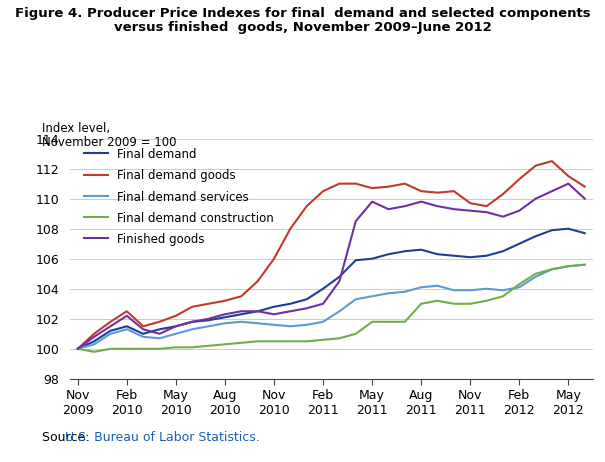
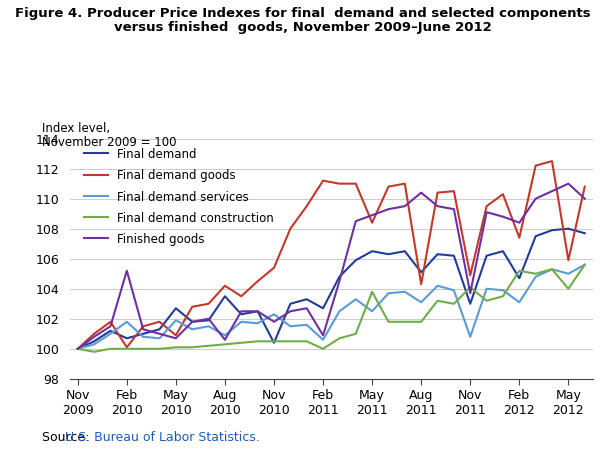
Final demand/Feb 2010: 101.5 -> 100.7
Final demand goods/Feb 2010: 102.5 -> 100.1
Final demand services/Feb 2010: 101.3 -> 101.8
Finished goods/Feb 2010: 102.2 -> 105.2
Final demand/May 2010: 101.5 -> 102.7
Final demand goods/May 2010: 102.2 -> 100.9
Final demand services/May 2010: 101.0 -> 101.9
Finished goods/May 2010: 101.5 -> 100.7
Final demand/Aug 2010: 102.1 -> 103.5
Final demand goods/Aug 2010: 103.2 -> 104.2
Final demand services/Aug 2010: 101.7 -> 100.9
Finished goods/Aug 2010: 102.3 -> 100.6
Final demand/Nov 2010: 102.8 -> 100.4
Final demand goods/Nov 2010: 106.0 -> 105.4
Final demand services/Nov 2010: 101.6 -> 102.3
Finished goods/Nov 2010: 102.3 -> 101.8
Final demand/Feb 2011: 104.0 -> 102.7
Final demand goods/Feb 2011: 110.5 -> 111.2
Final demand services/Feb 2011: 101.8 -> 100.6
Final demand construction/Feb 2011: 100.6 -> 100.0
Finished goods/Feb 2011: 103.0 -> 100.9
Final demand/May 2011: 106.0 -> 106.5
Final demand goods/May 2011: 110.7 -> 108.4
Final demand services/May 2011: 103.5 -> 102.5
Final demand construction/May 2011: 101.8 -> 103.8
Finished goods/May 2011: 109.8 -> 108.9
Final demand/Aug 2011: 106.6 -> 105.1
Final demand goods/Aug 2011: 110.5 -> 104.3
Final demand services/Aug 2011: 104.1 -> 103.1
Final demand construction/Aug 2011: 103.0 -> 101.8
Finished goods/Aug 2011: 109.8 -> 110.4
Final demand/Nov 2011: 106.1 -> 103.0
Final demand goods/Nov 2011: 109.7 -> 104.9
Final demand services/Nov 2011: 103.9 -> 100.8
Final demand construction/Nov 2011: 103.0 -> 104.1
Finished goods/Nov 2011: 109.2 -> 103.7
Final demand/Feb 2012: 107.0 -> 104.7
Final demand goods/Feb 2012: 111.3 -> 107.4
Final demand services/Feb 2012: 104.1 -> 103.1
Final demand construction/Feb 2012: 104.3 -> 105.2
Finished goods/Feb 2012: 109.2 -> 108.4
Final demand goods/May 2012: 111.5 -> 105.9
Final demand services/May 2012: 105.5 -> 105.0
Final demand construction/May 2012: 105.5 -> 104.0
